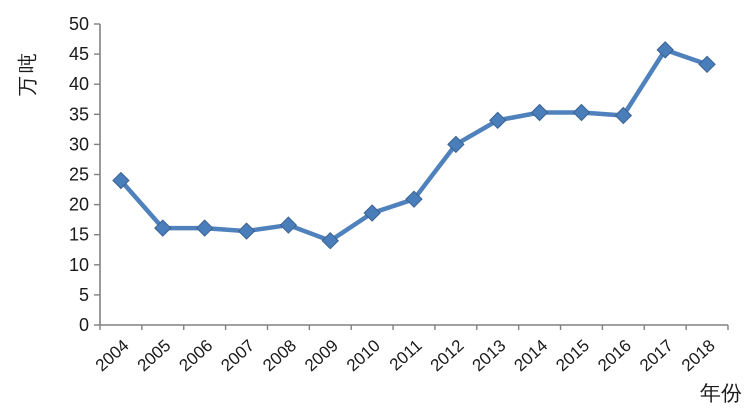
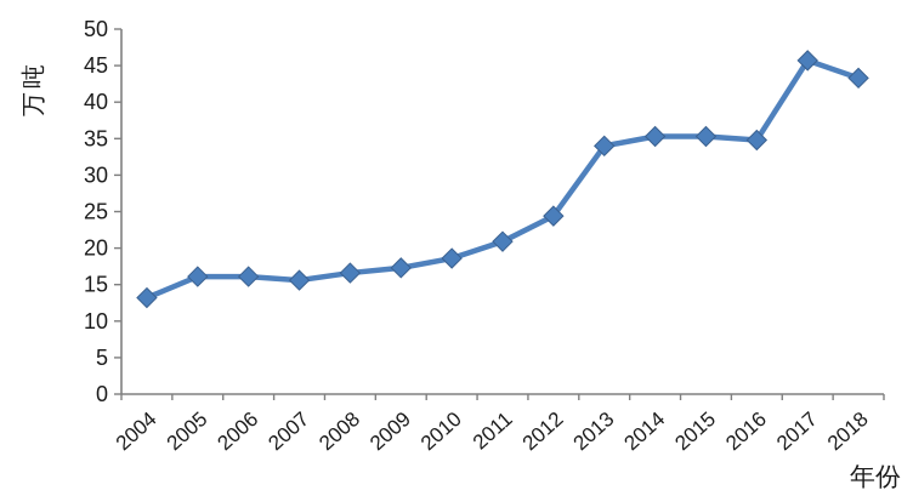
2004: 24 -> 13
2009: 14 -> 17
2012: 30 -> 24
